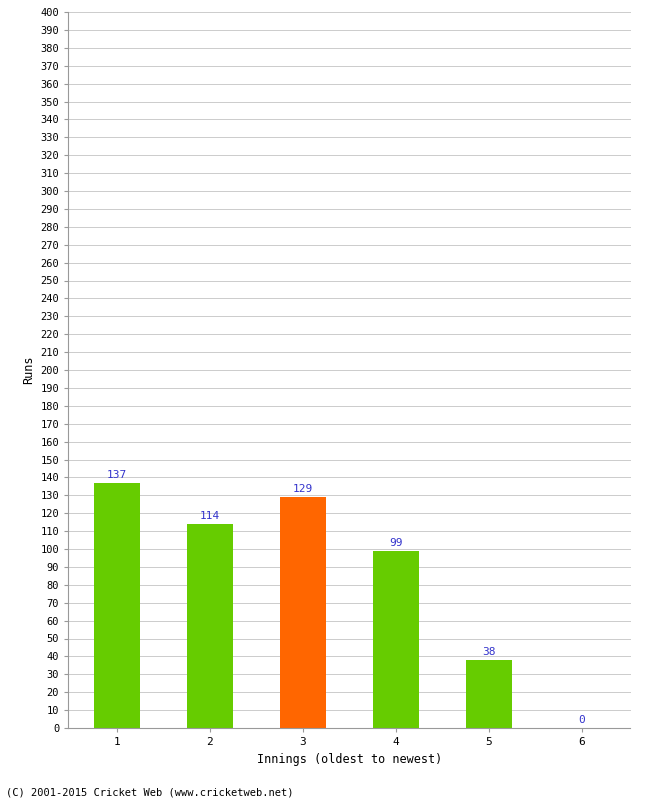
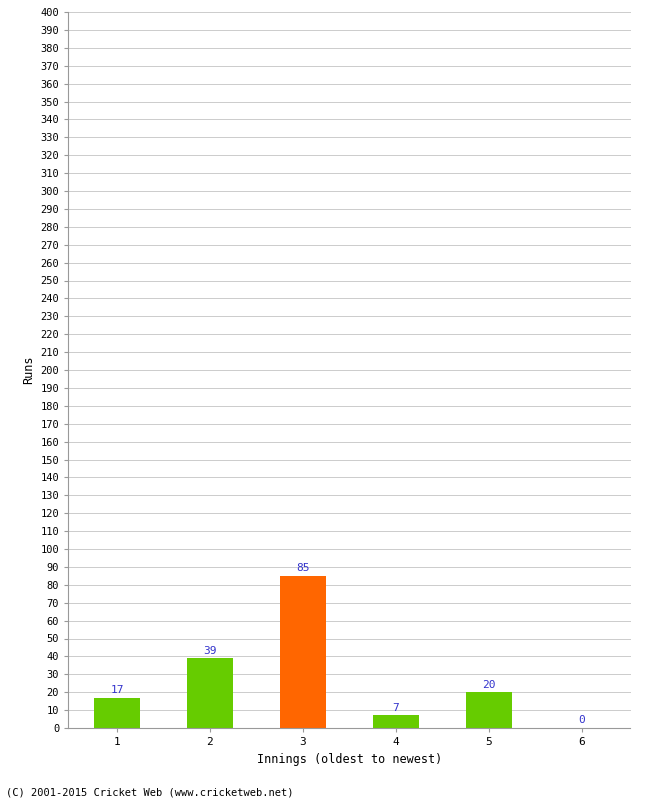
1: 137 -> 17
2: 114 -> 39
3: 129 -> 85
4: 99 -> 7
5: 38 -> 20
